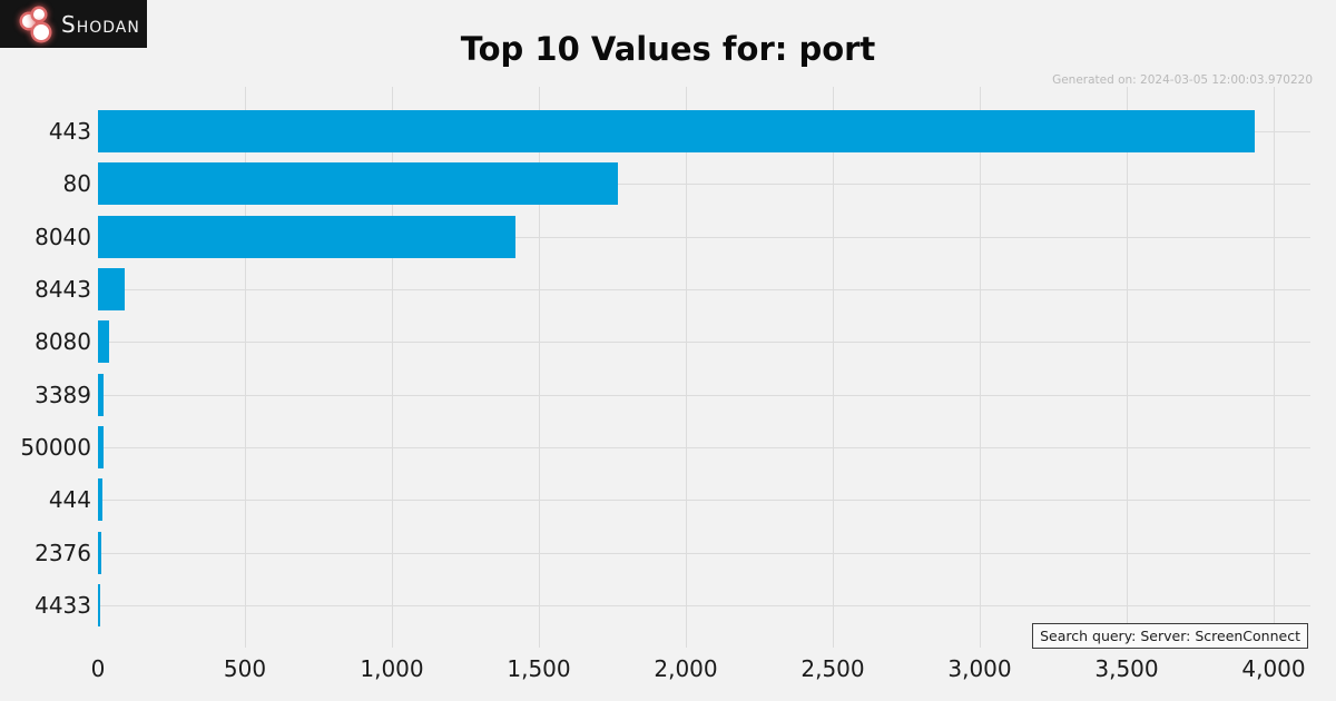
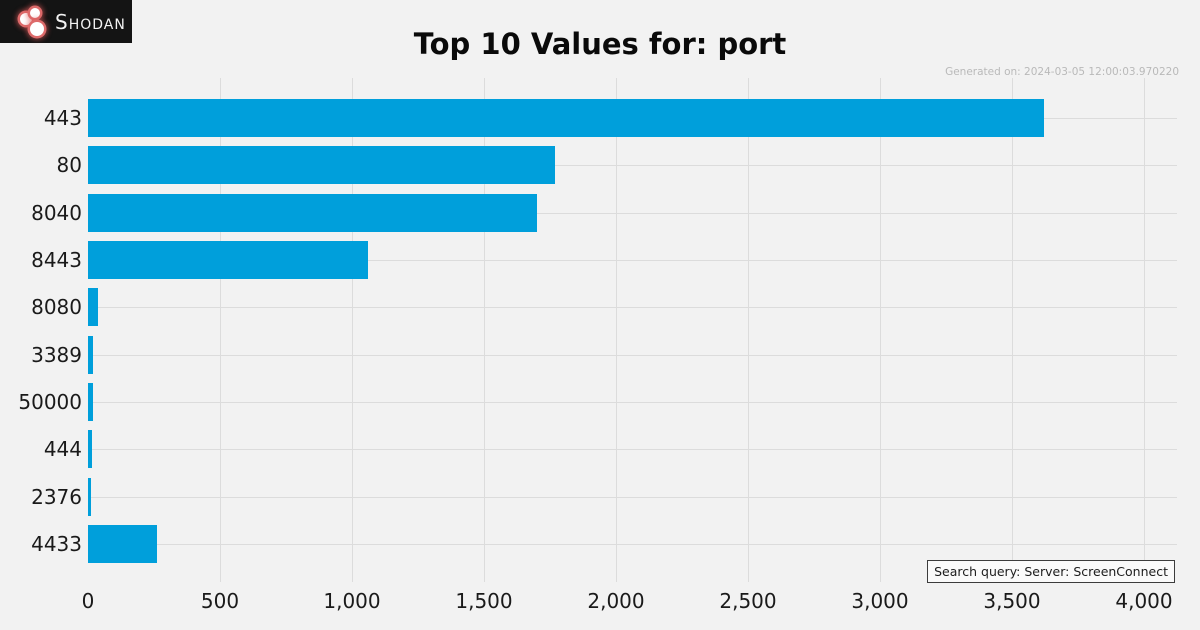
443: 3940 -> 3620
8040: 1420 -> 1700
8443: 90 -> 1060
4433: 10 -> 260
